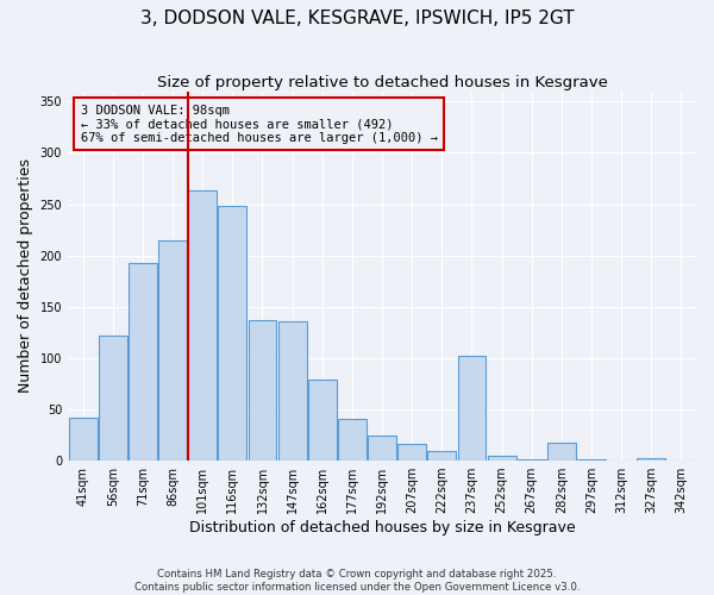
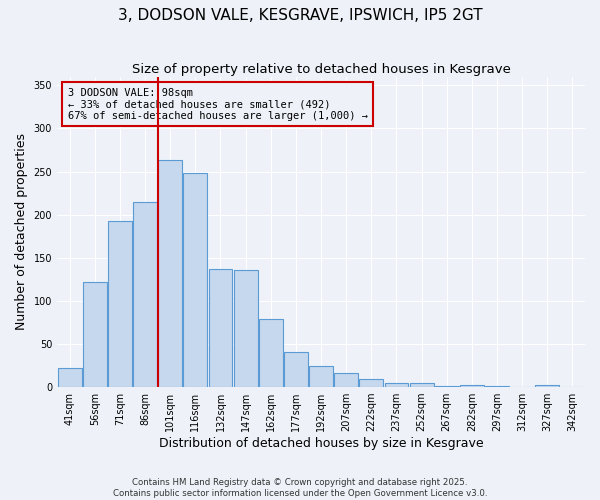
41sqm: 42 -> 22
237sqm: 102 -> 5
282sqm: 18 -> 2
